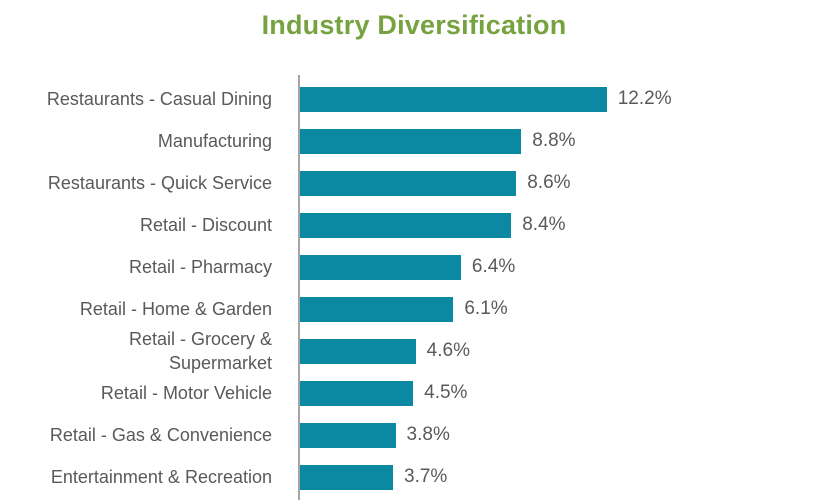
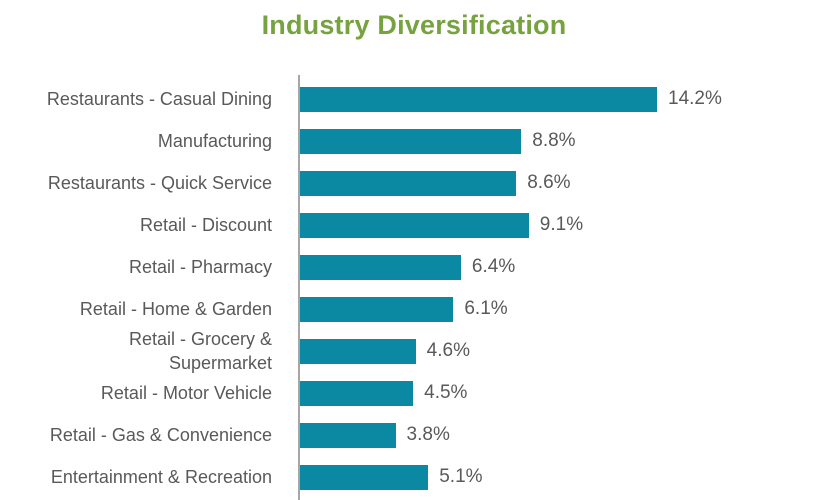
Restaurants - Casual Dining: 12.2% -> 14.2%
Retail - Discount: 8.4% -> 9.1%
Entertainment & Recreation: 3.7% -> 5.1%
